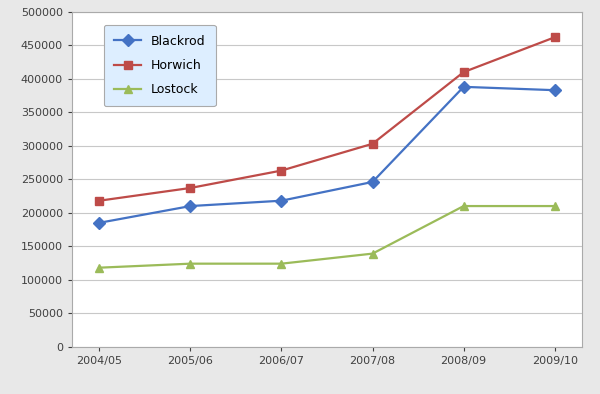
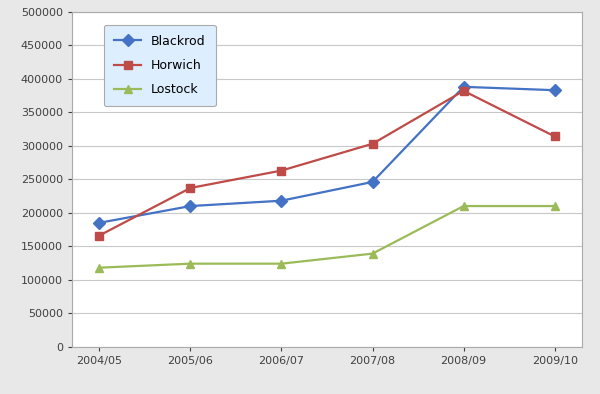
Horwich/2004/05: 218000 -> 166000
Horwich/2008/09: 410000 -> 382000
Horwich/2009/10: 462000 -> 314000
